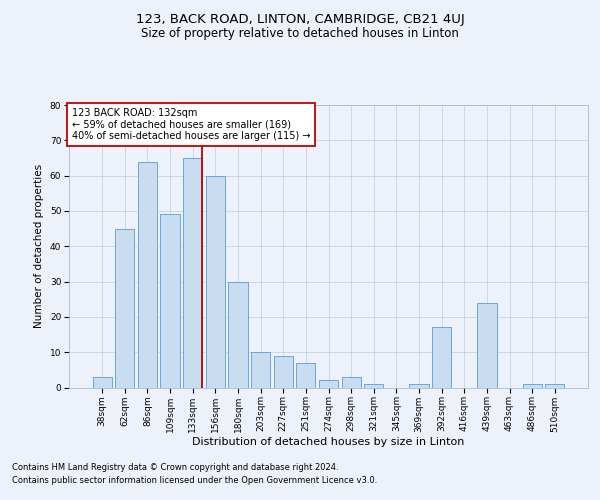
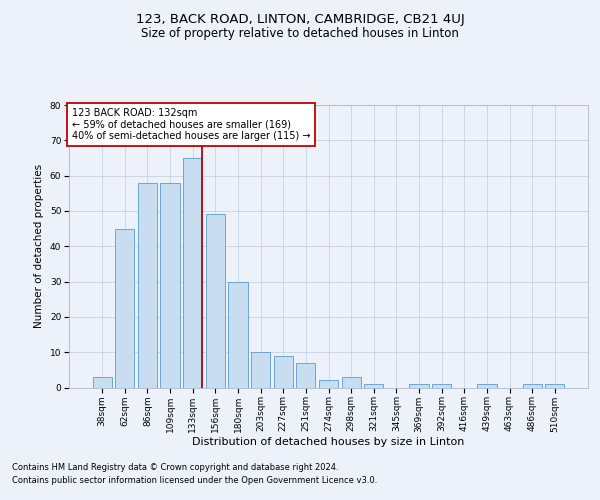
86sqm: 64 -> 58
109sqm: 49 -> 58
156sqm: 60 -> 49
392sqm: 17 -> 1
439sqm: 24 -> 1
